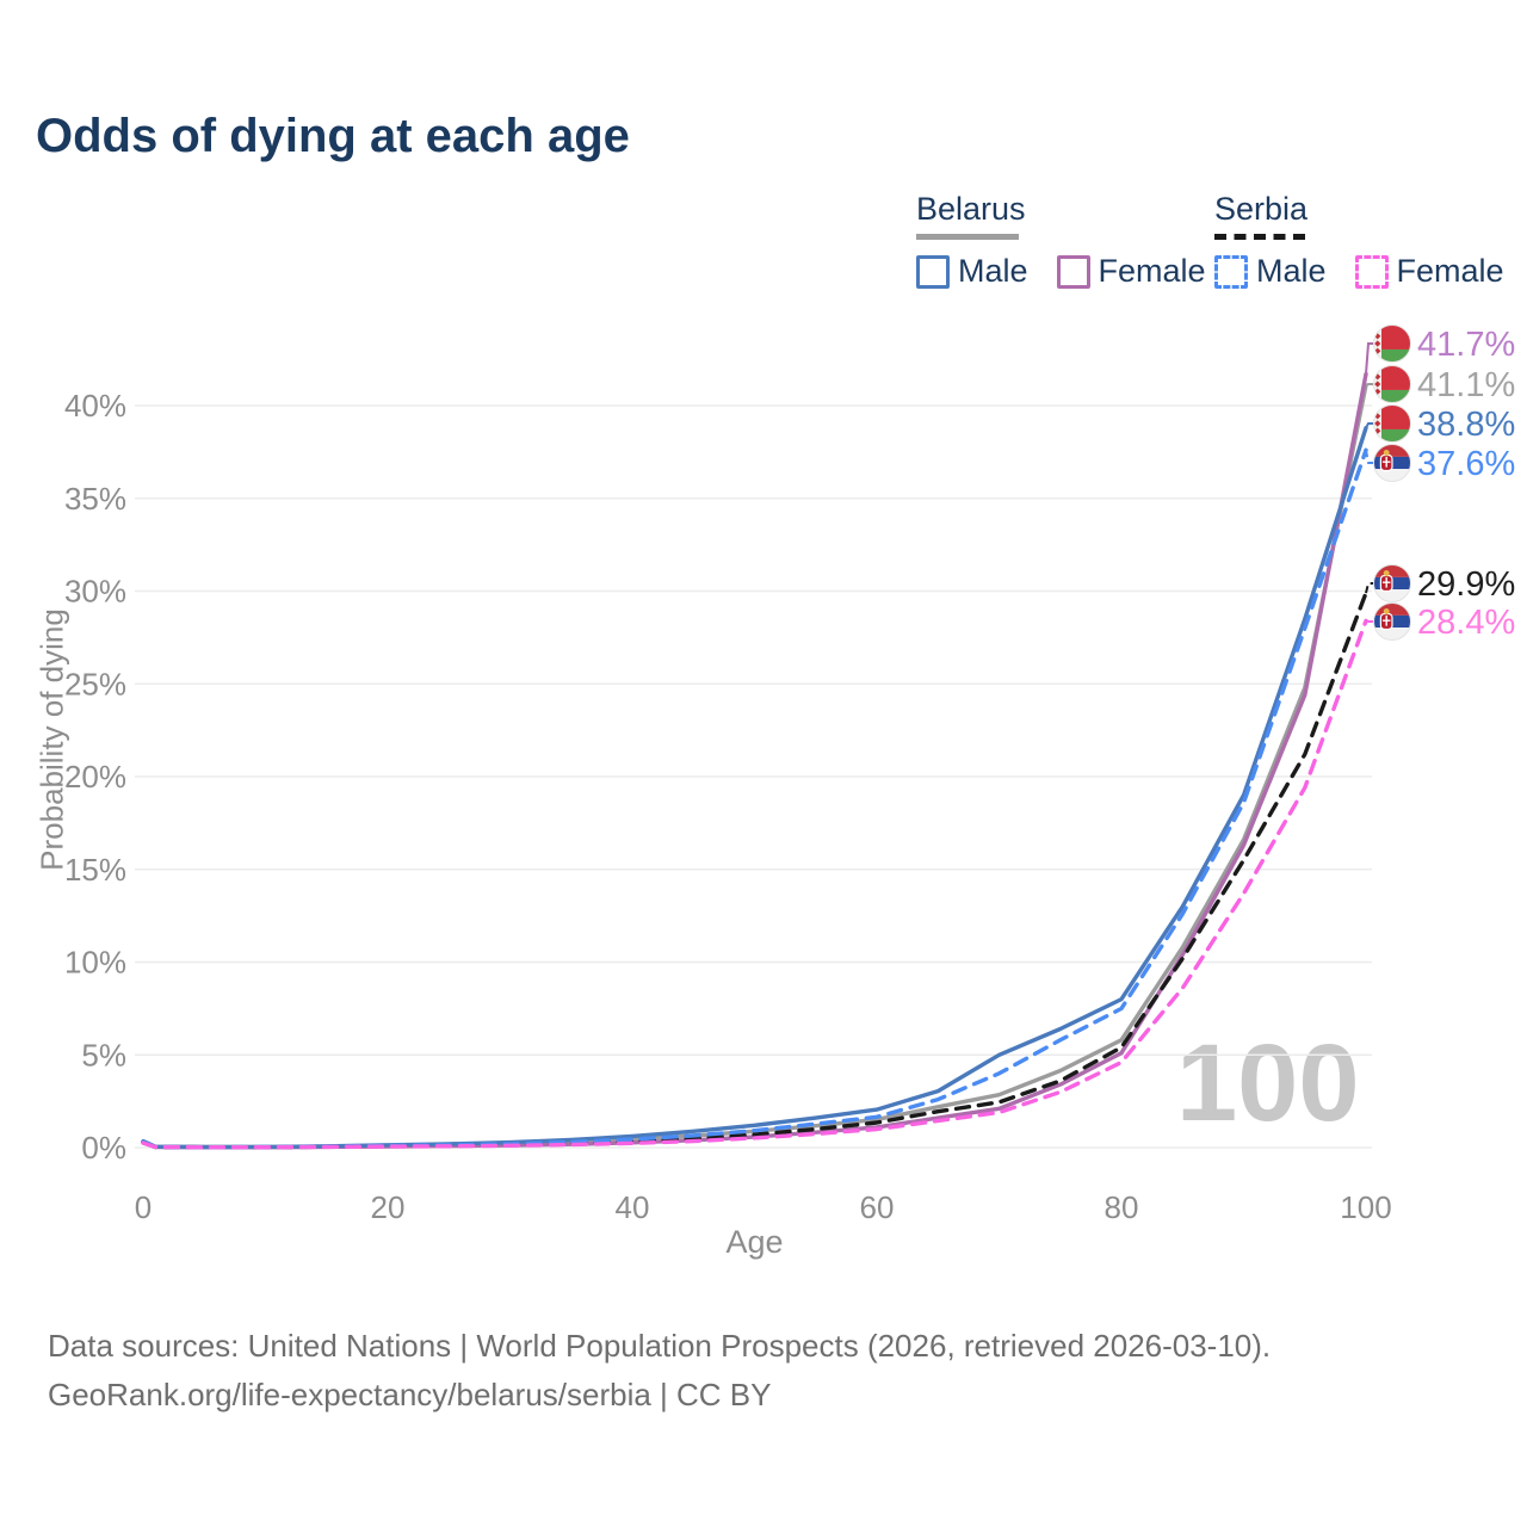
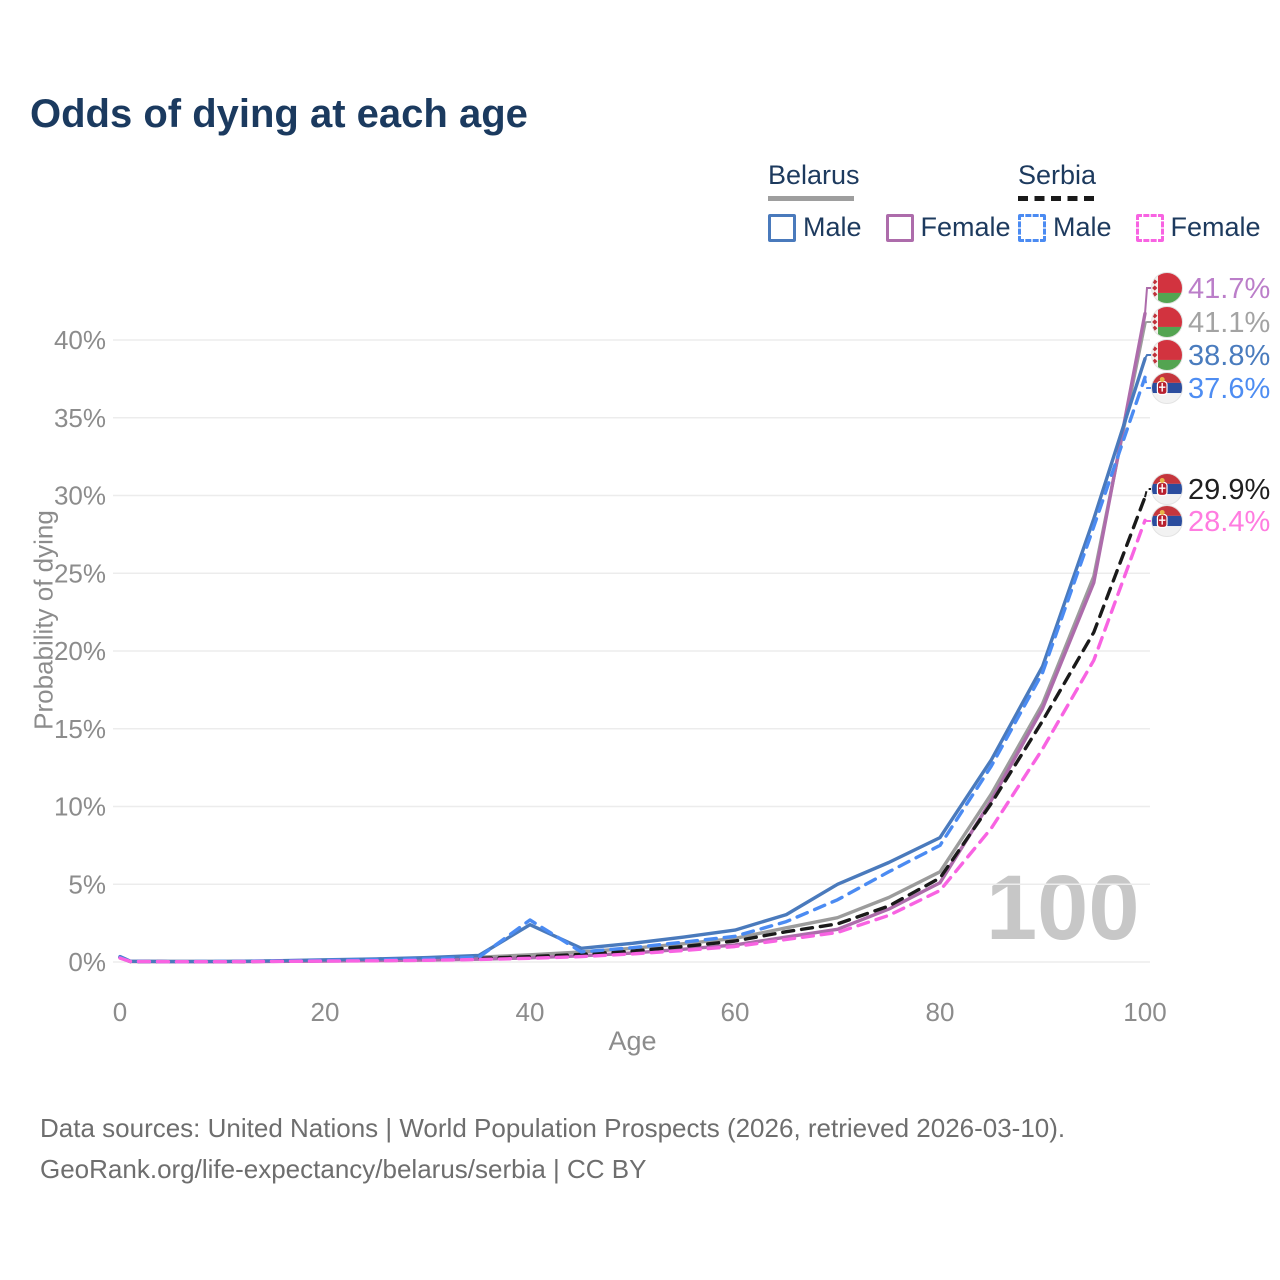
Belarus Male/40: 0.6% -> 2.4%
Serbia Male/40: 0.5% -> 2.7%
